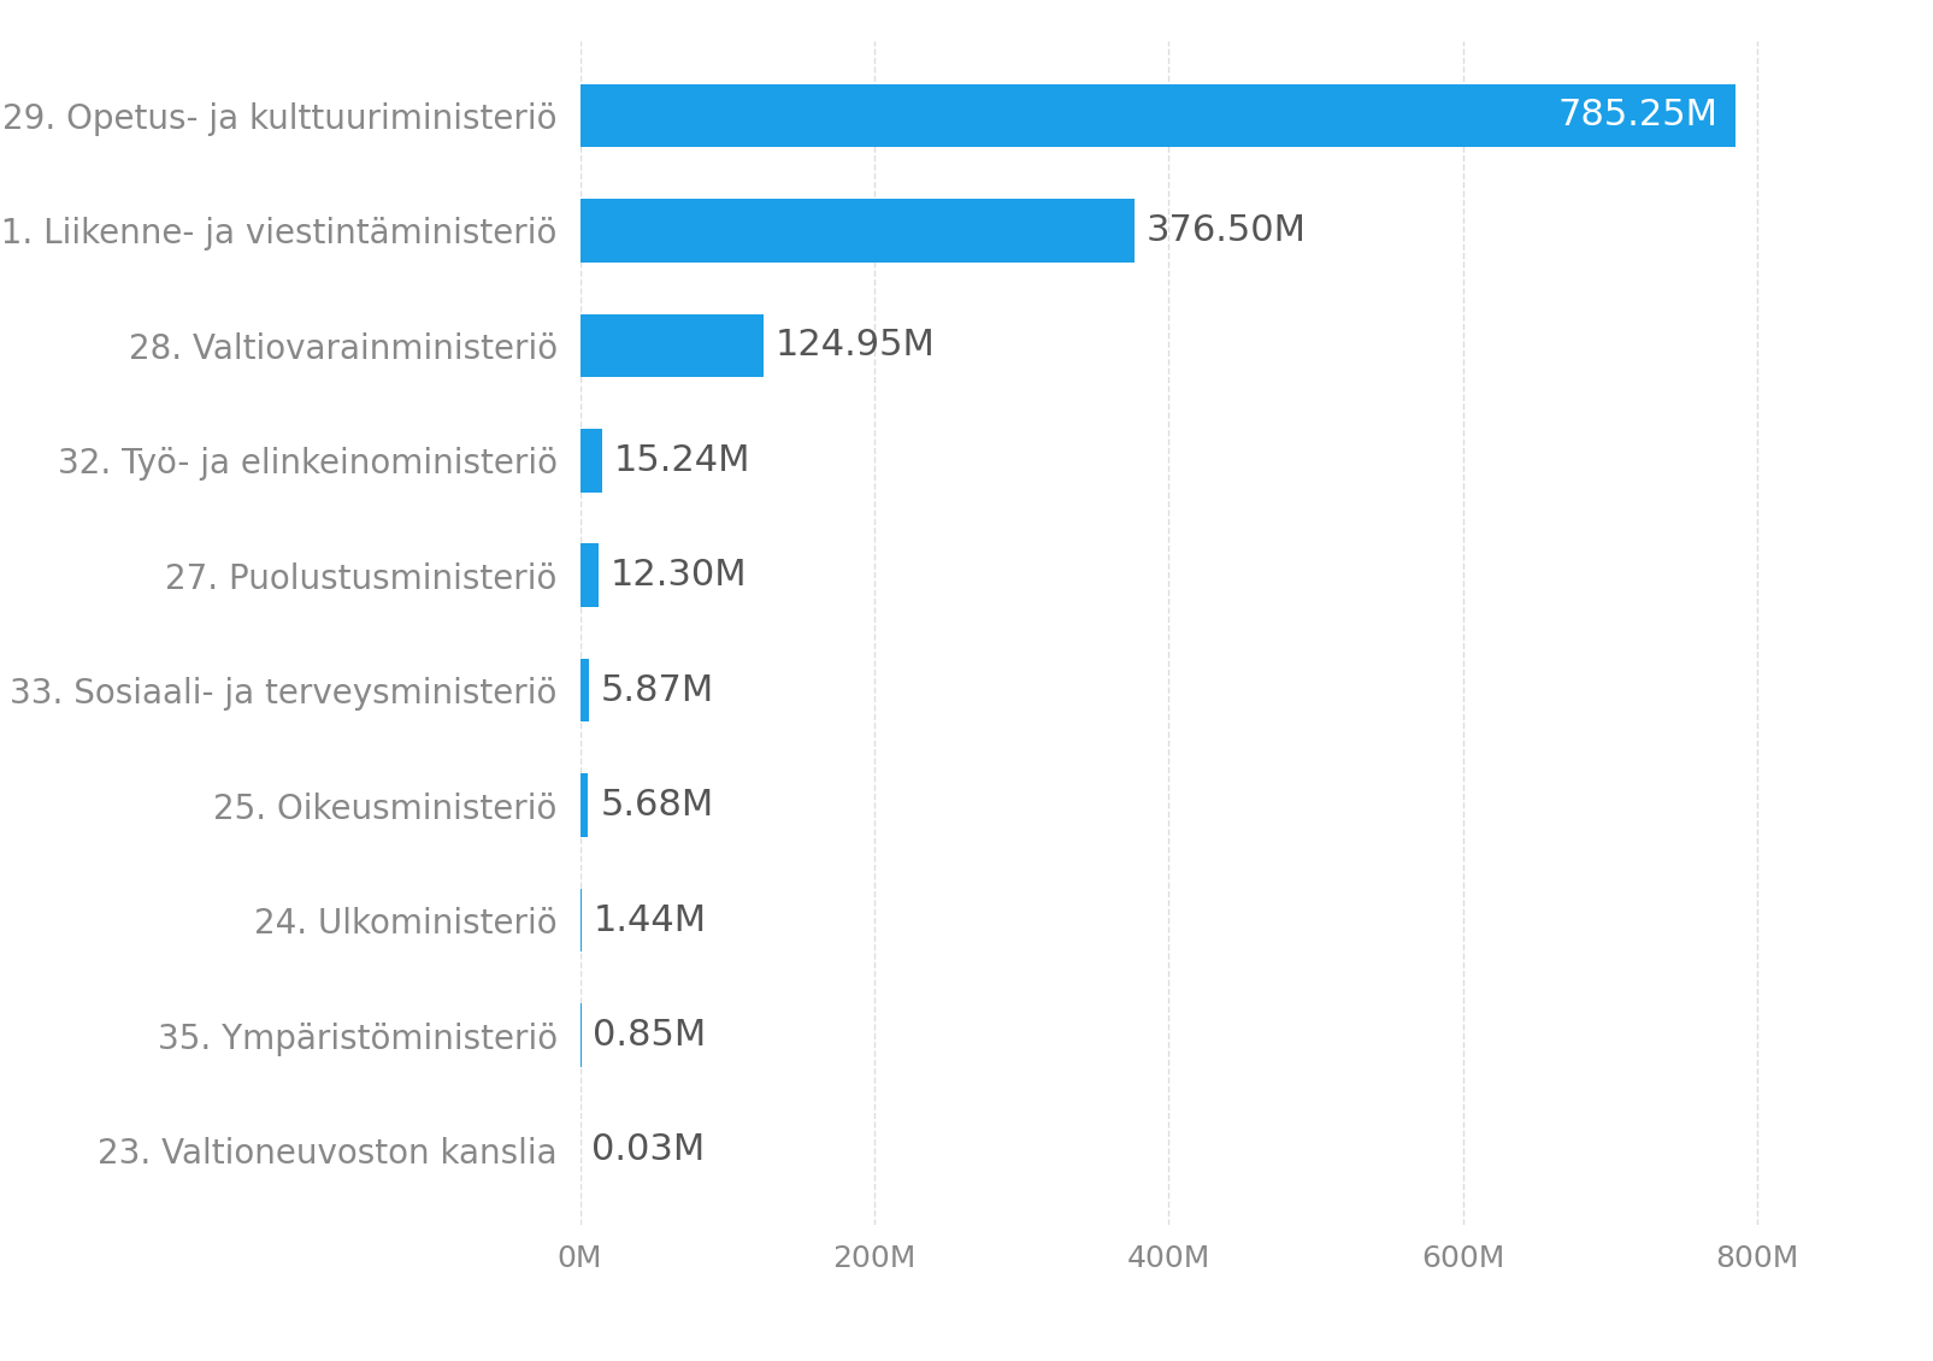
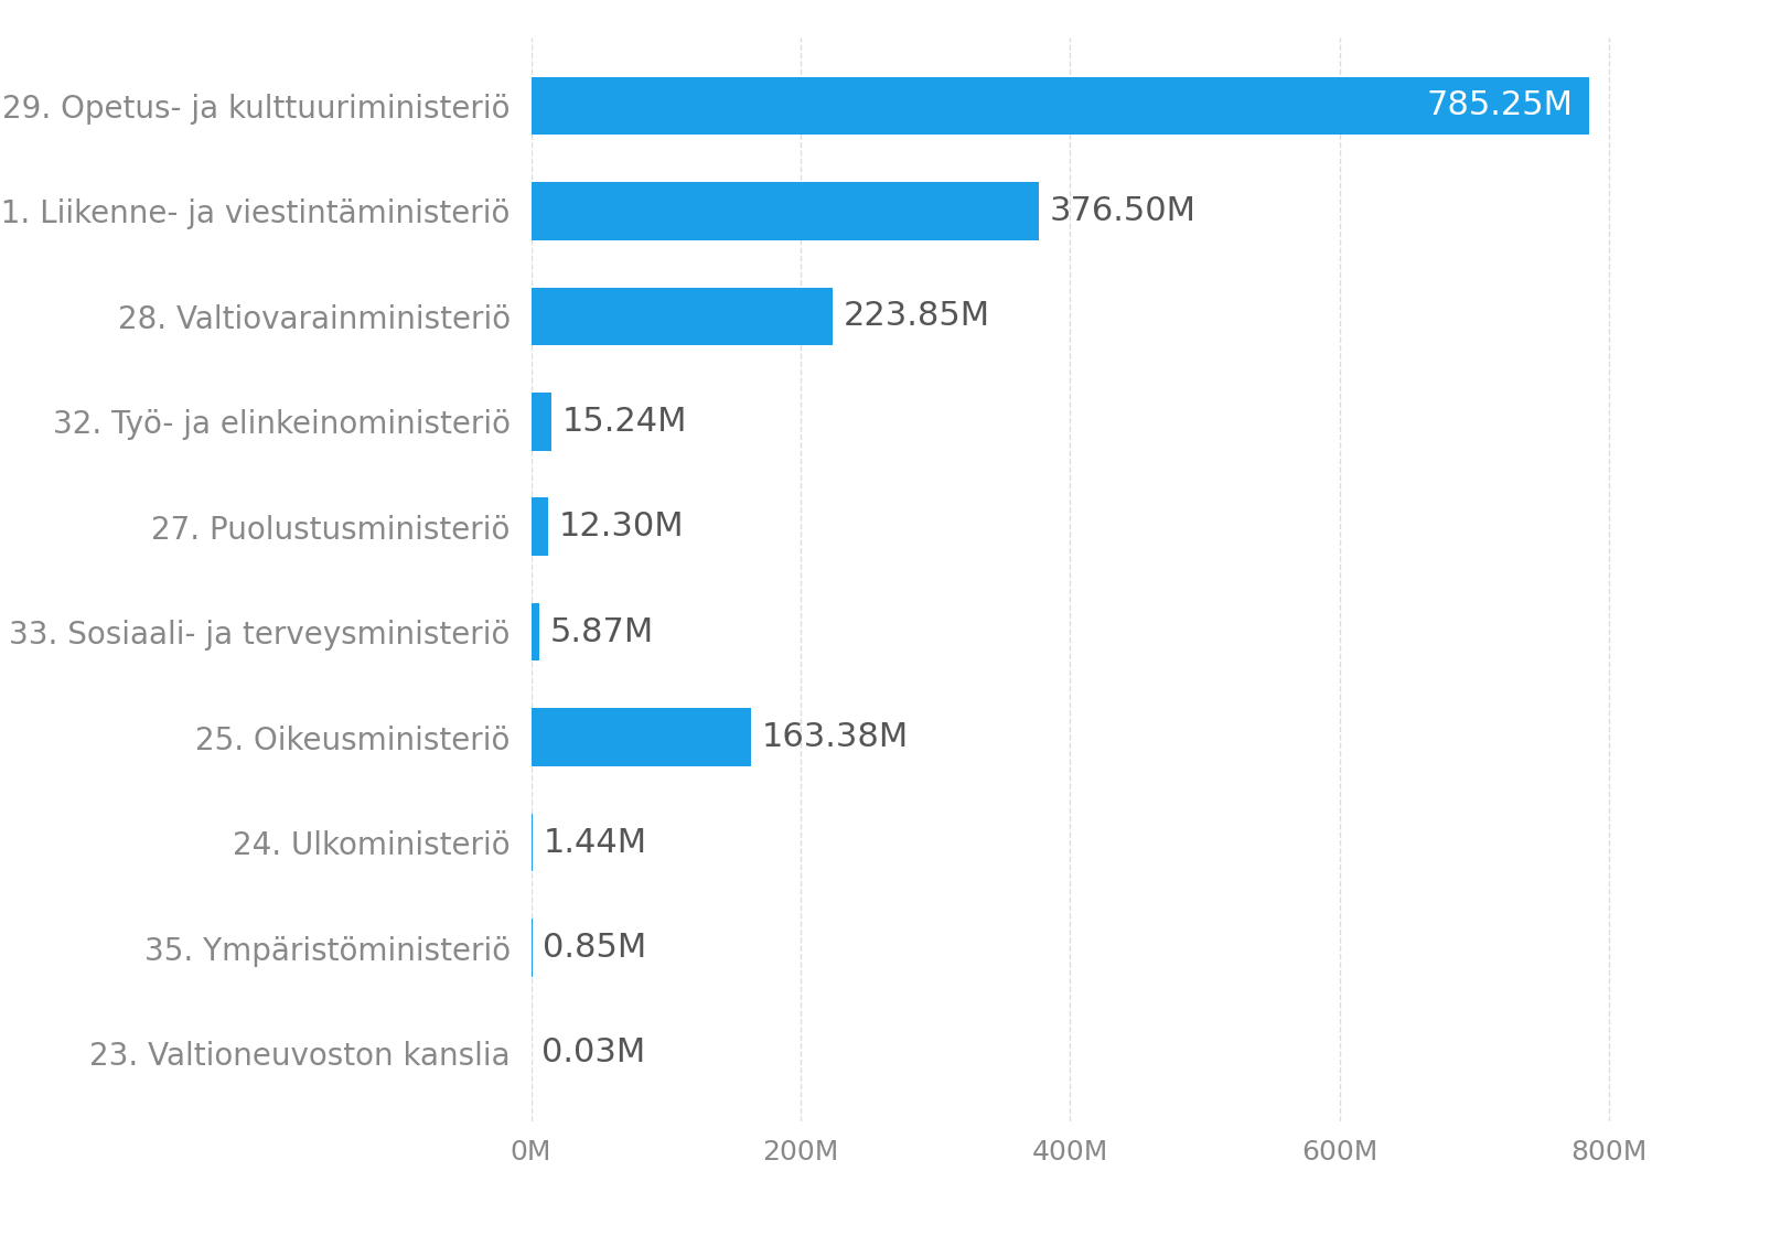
28. Valtiovarainministeriö: 124.95M -> 223.85M
25. Oikeusministeriö: 5.68M -> 163.38M
